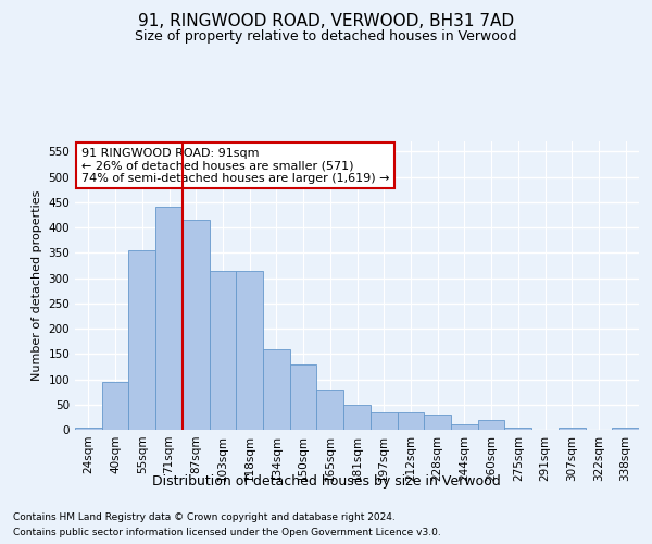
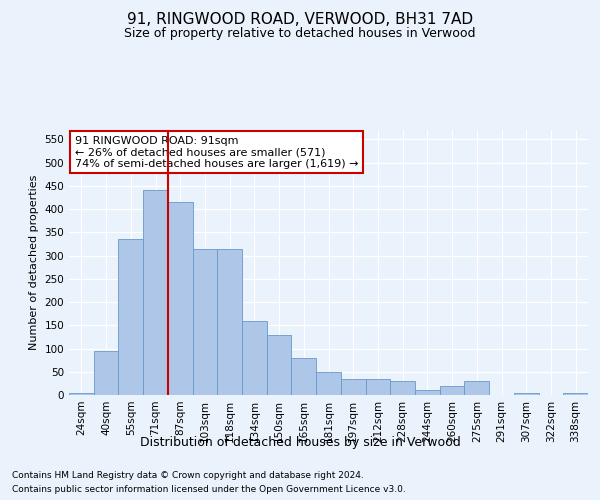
55sqm: 355 -> 335
275sqm: 5 -> 30
